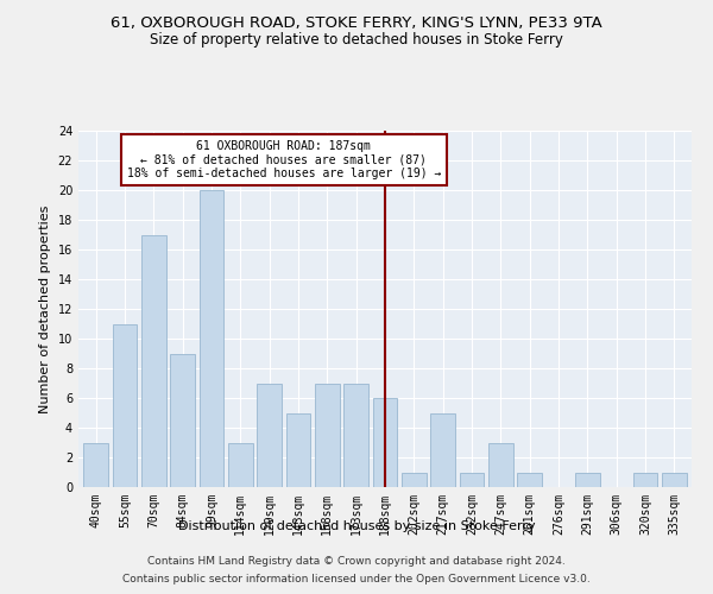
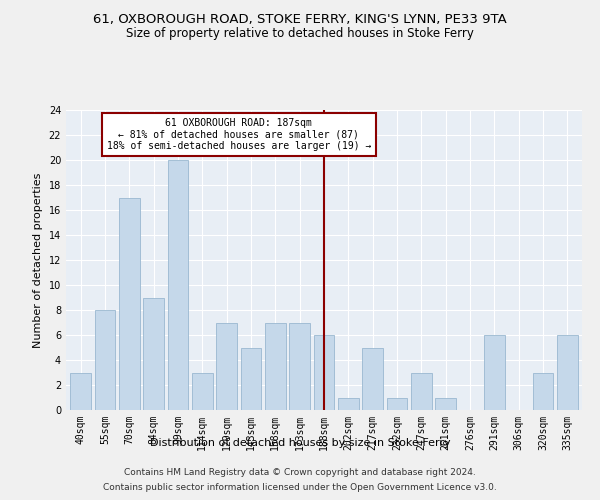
55sqm: 11 -> 8
291sqm: 1 -> 6
320sqm: 1 -> 3
335sqm: 1 -> 6
